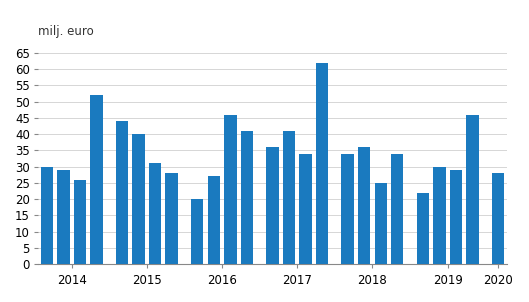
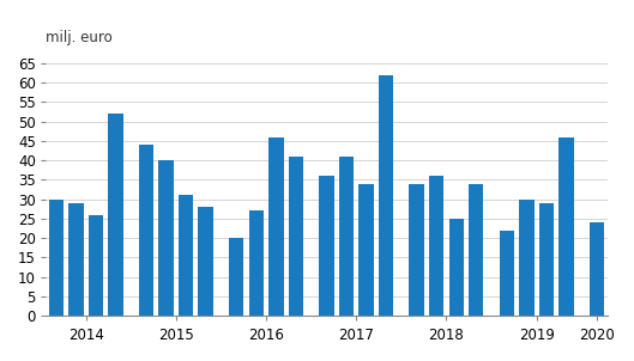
2020: 28 -> 24
